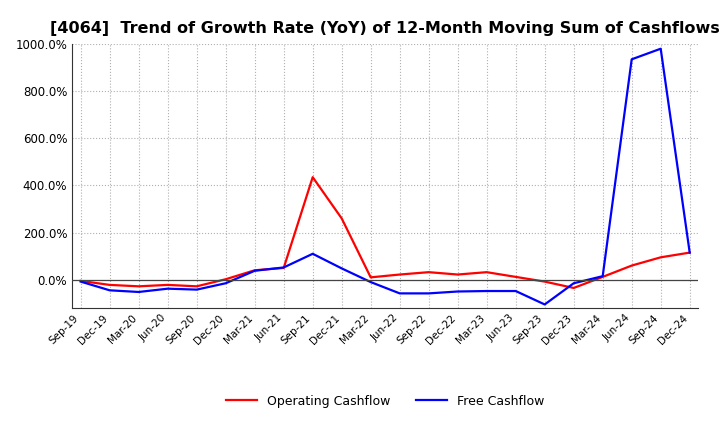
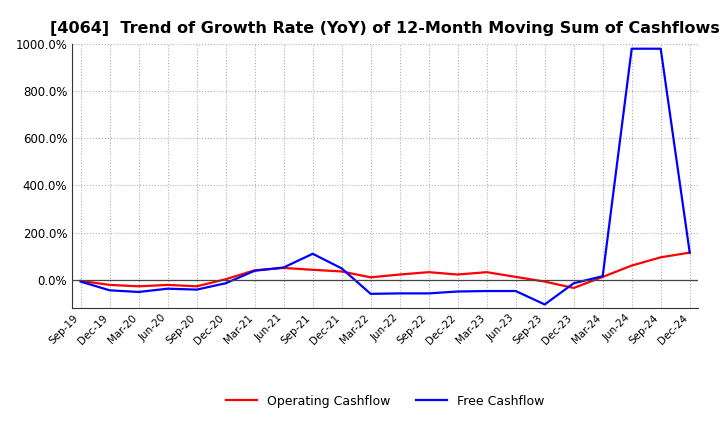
Operating Cashflow/Sep-21: 435% -> 42%
Operating Cashflow/Dec-21: 260% -> 35%
Free Cashflow/Mar-22: -10% -> -60%
Free Cashflow/Jun-24: 935% -> 980%
